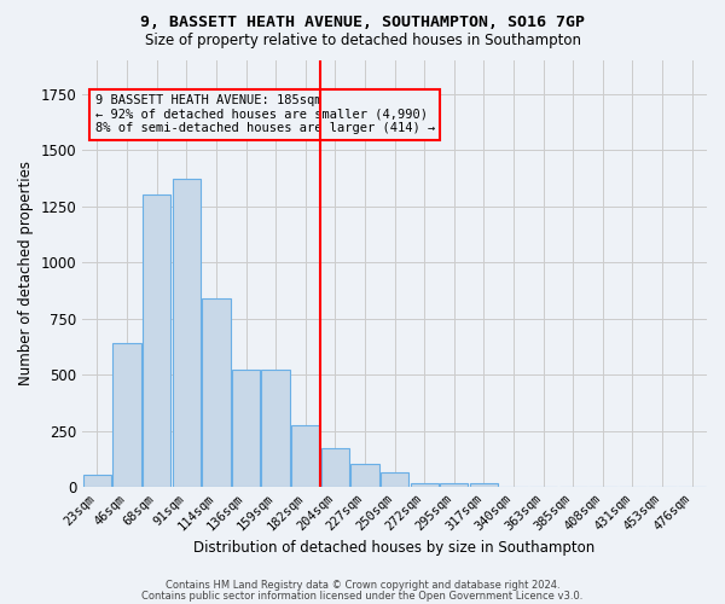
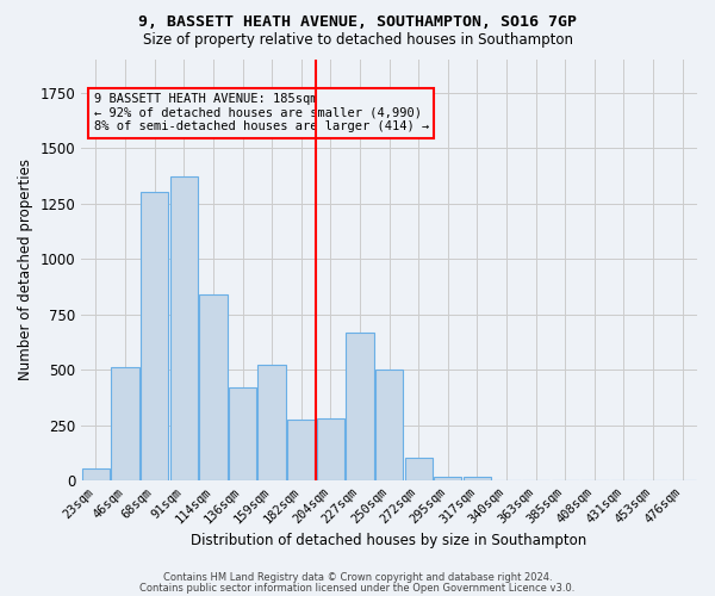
46sqm: 640 -> 510
136sqm: 520 -> 420
204sqm: 170 -> 280
227sqm: 100 -> 670
250sqm: 60 -> 500
272sqm: 20 -> 100
